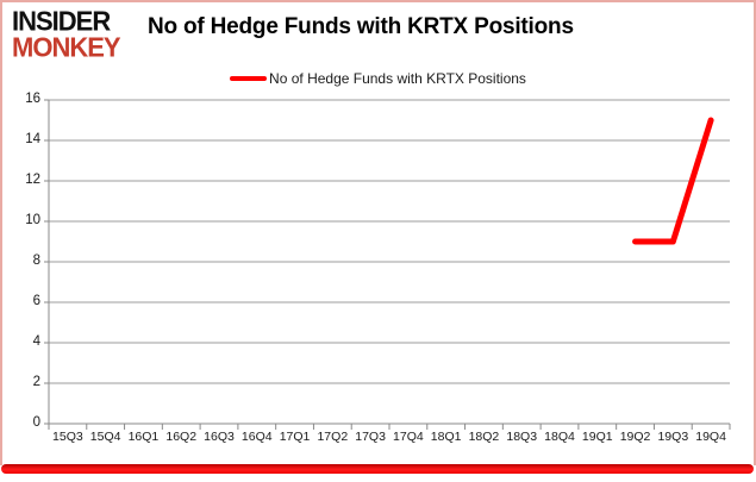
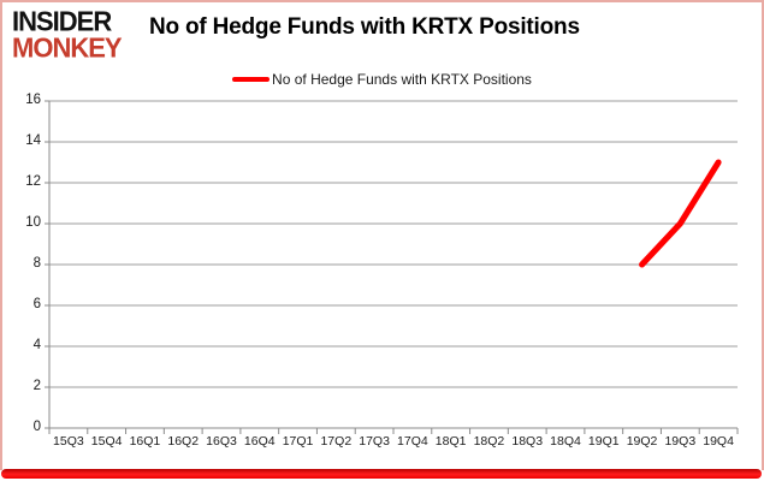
19Q2: 9 -> 8
19Q3: 9 -> 10
19Q4: 15 -> 13
